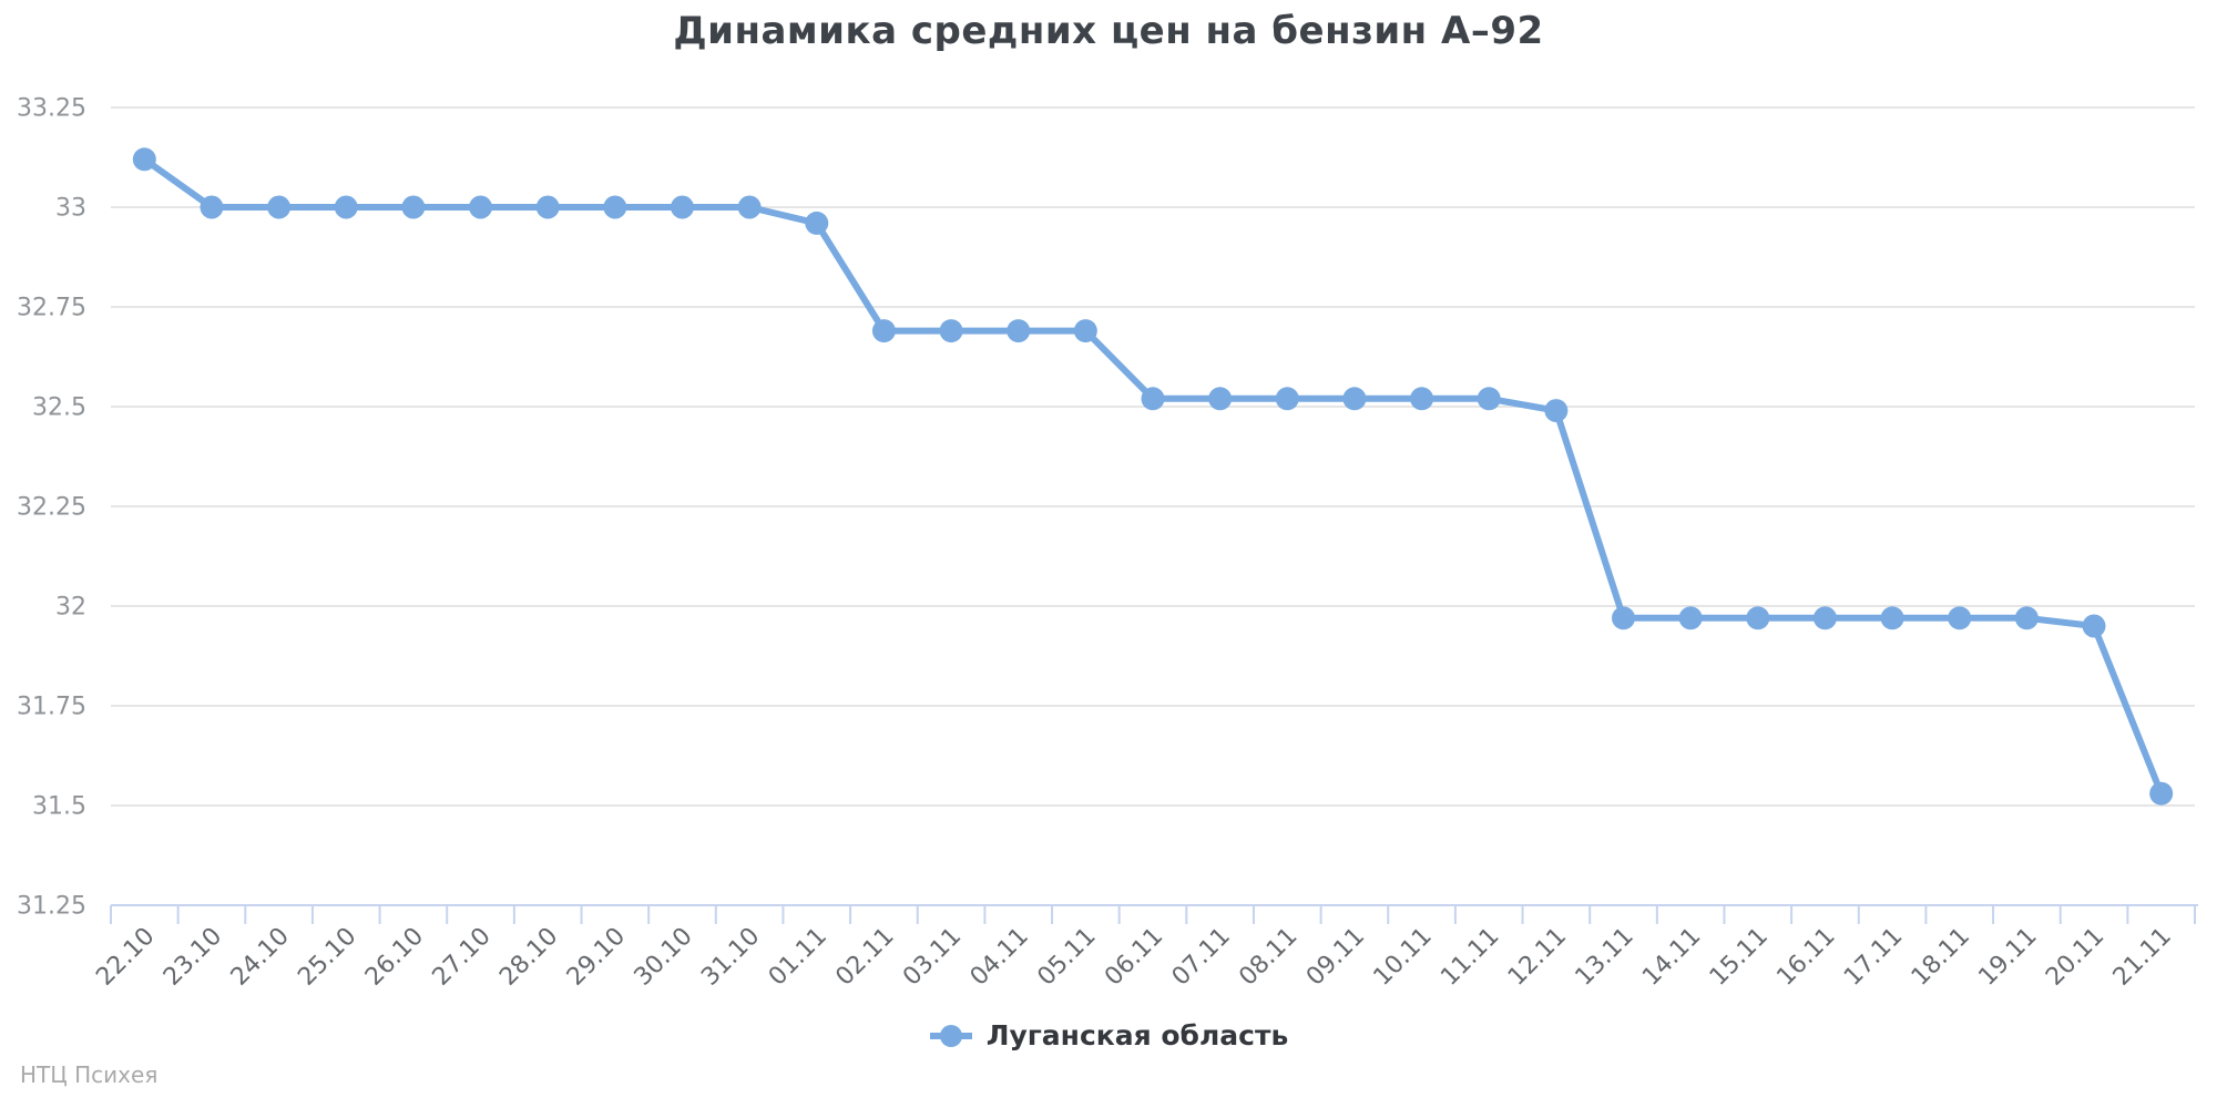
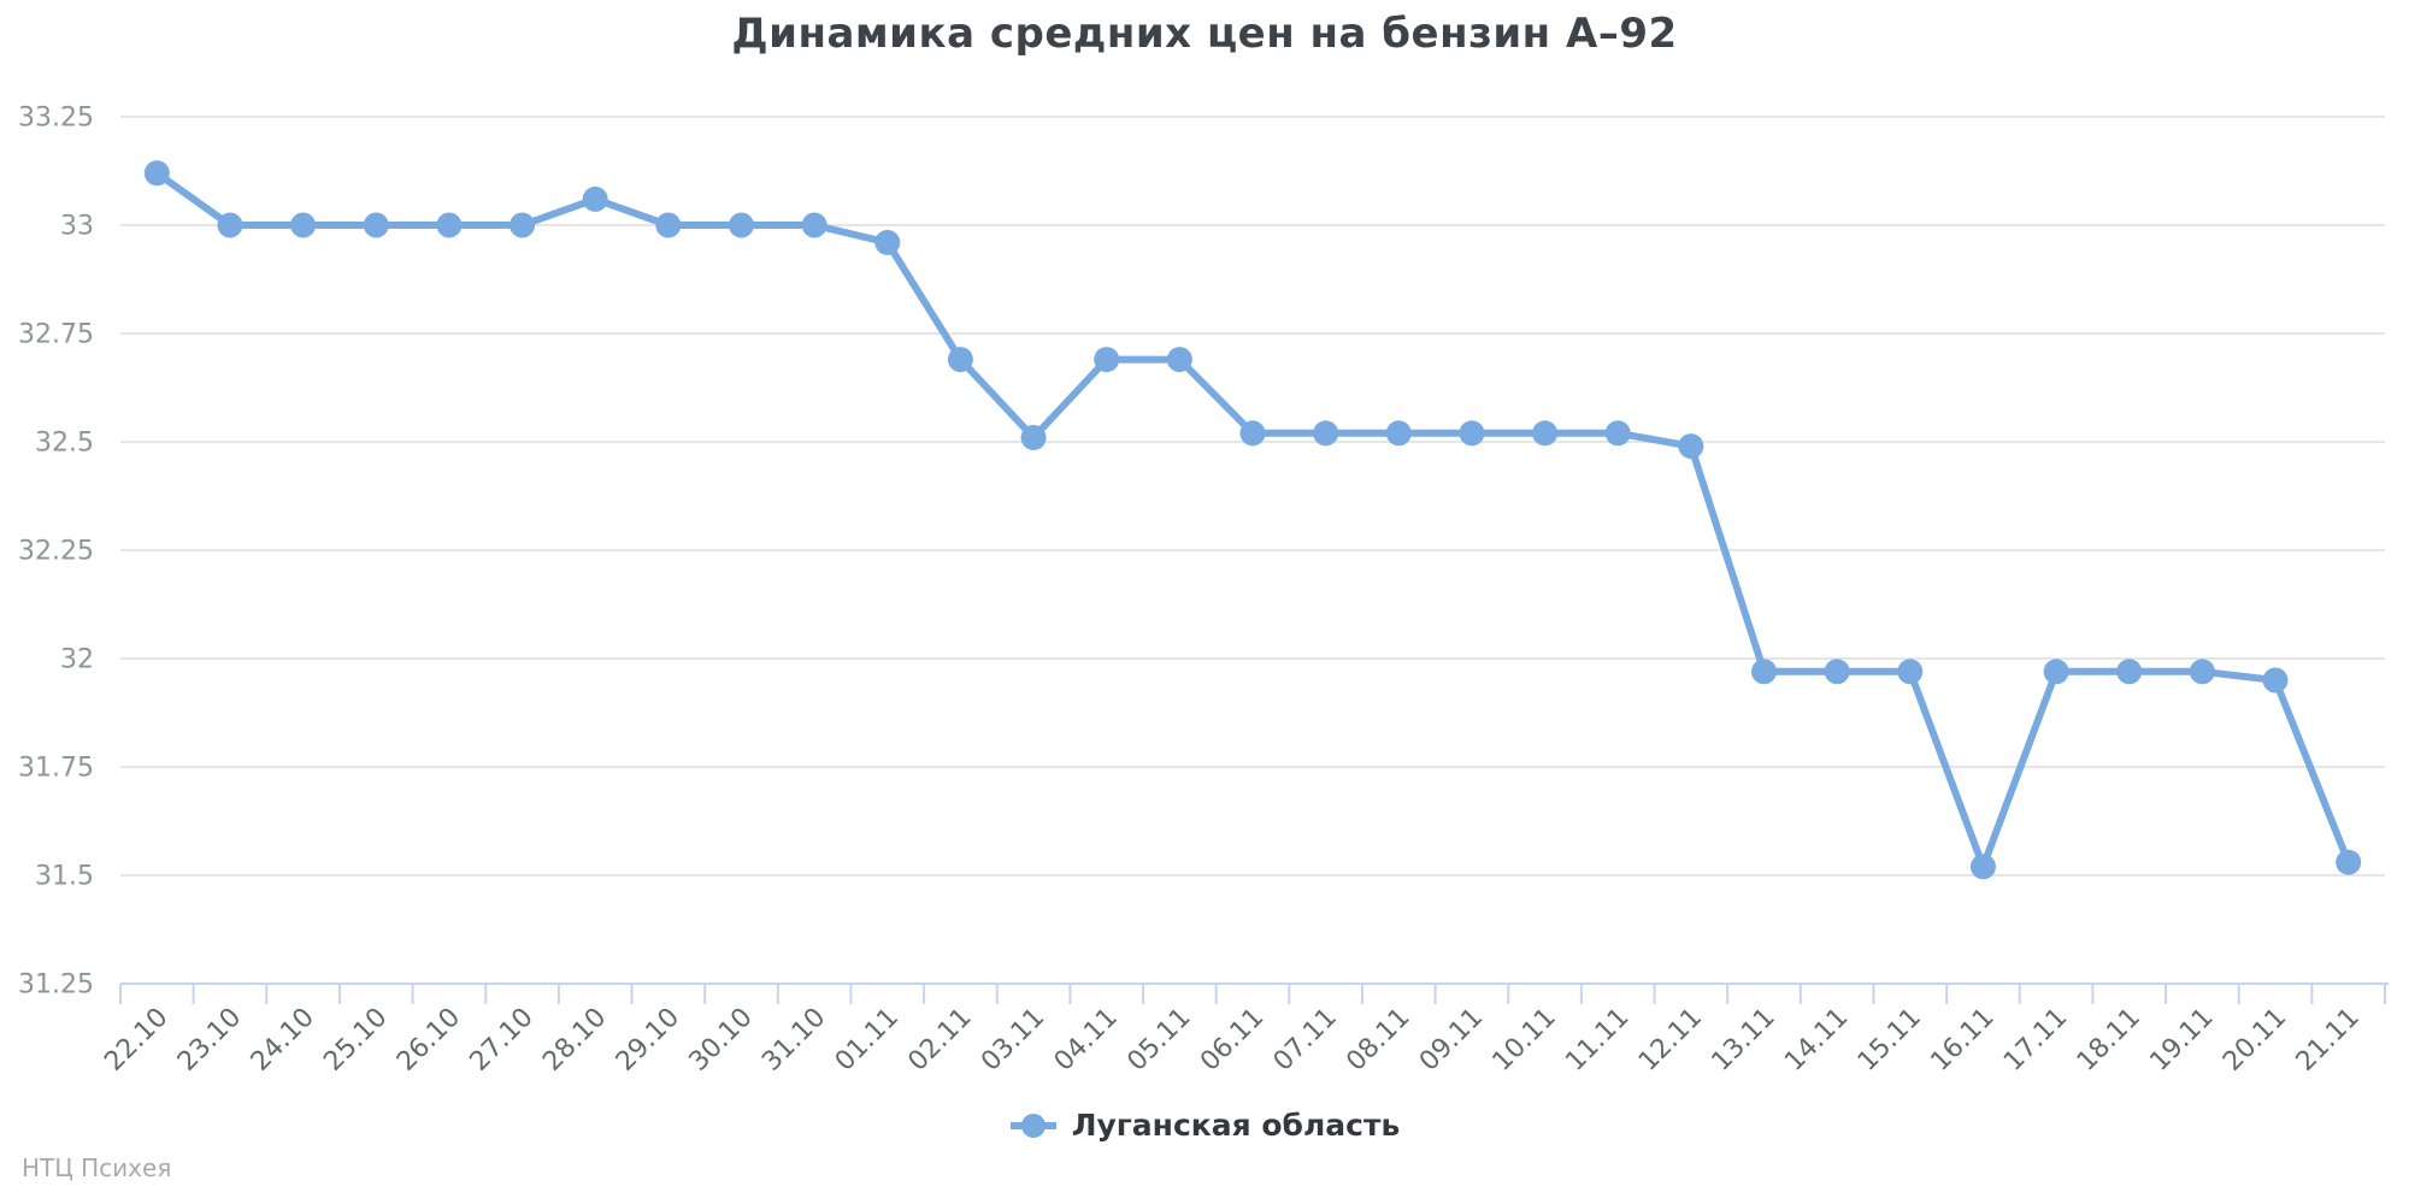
28.10: 33.00 -> 33.06
03.11: 32.69 -> 32.51
16.11: 31.97 -> 31.52
